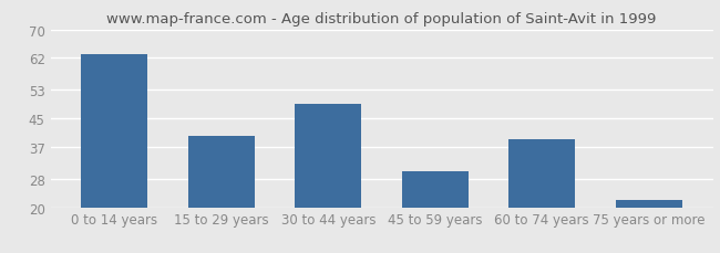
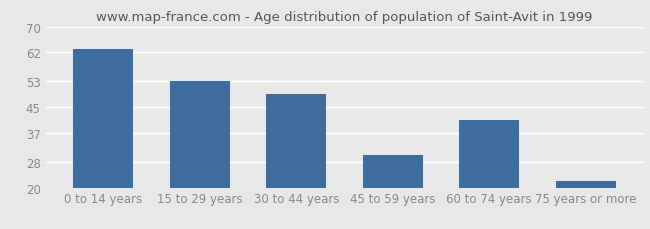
15 to 29 years: 40 -> 53
60 to 74 years: 39 -> 41
